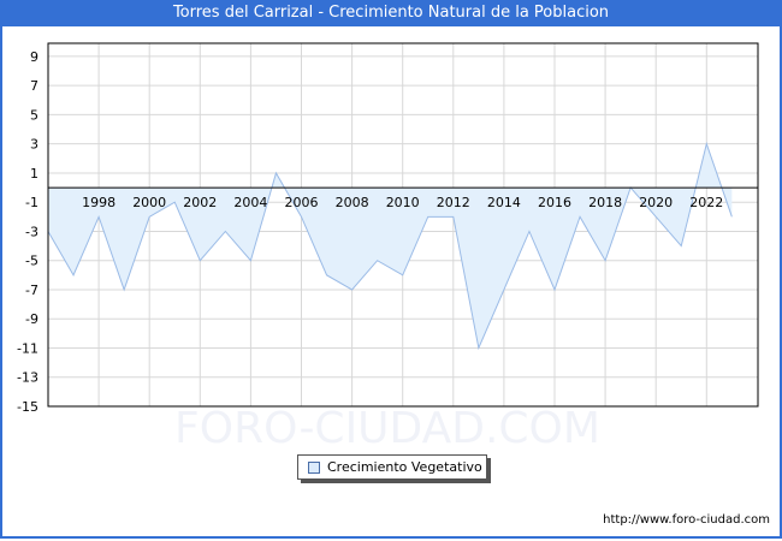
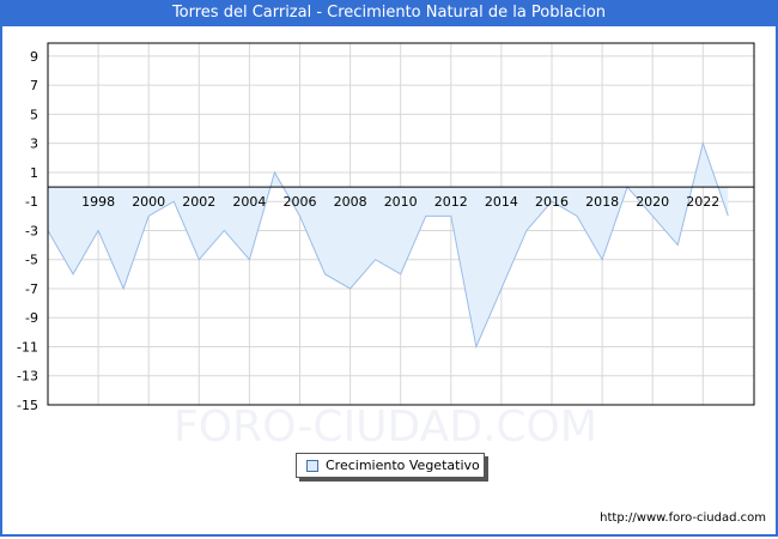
1998: -2 -> -3
2016: -7 -> -1
